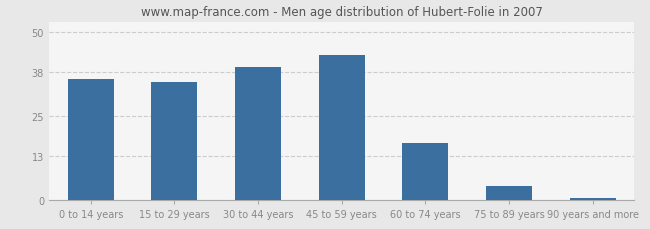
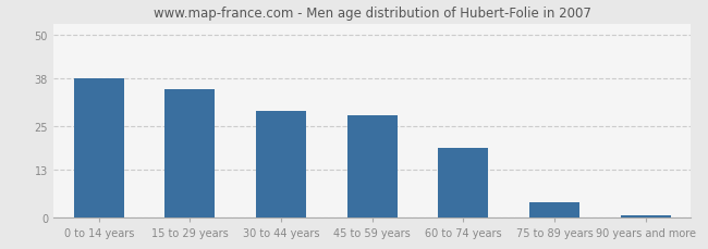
0 to 14 years: 36.0 -> 38.0
30 to 44 years: 39.5 -> 29.0
45 to 59 years: 43.0 -> 28.0
60 to 74 years: 17.0 -> 19.0
